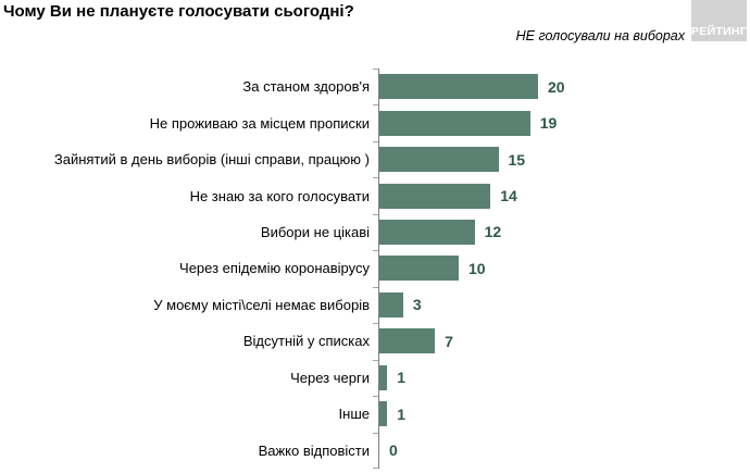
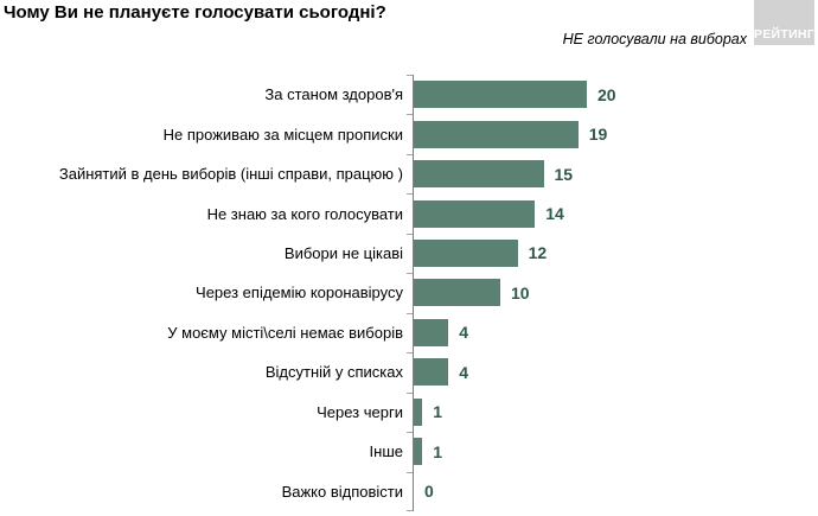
У моєму місті\селі немає виборів: 3 -> 4
Відсутній у списках: 7 -> 4
